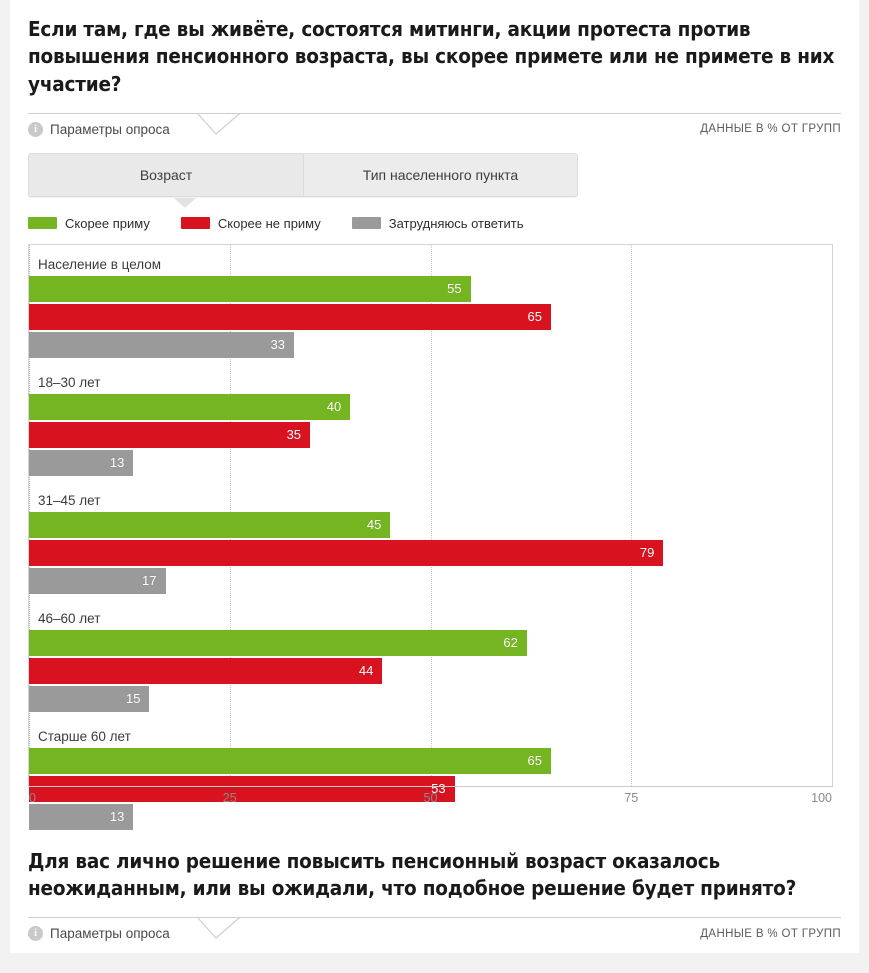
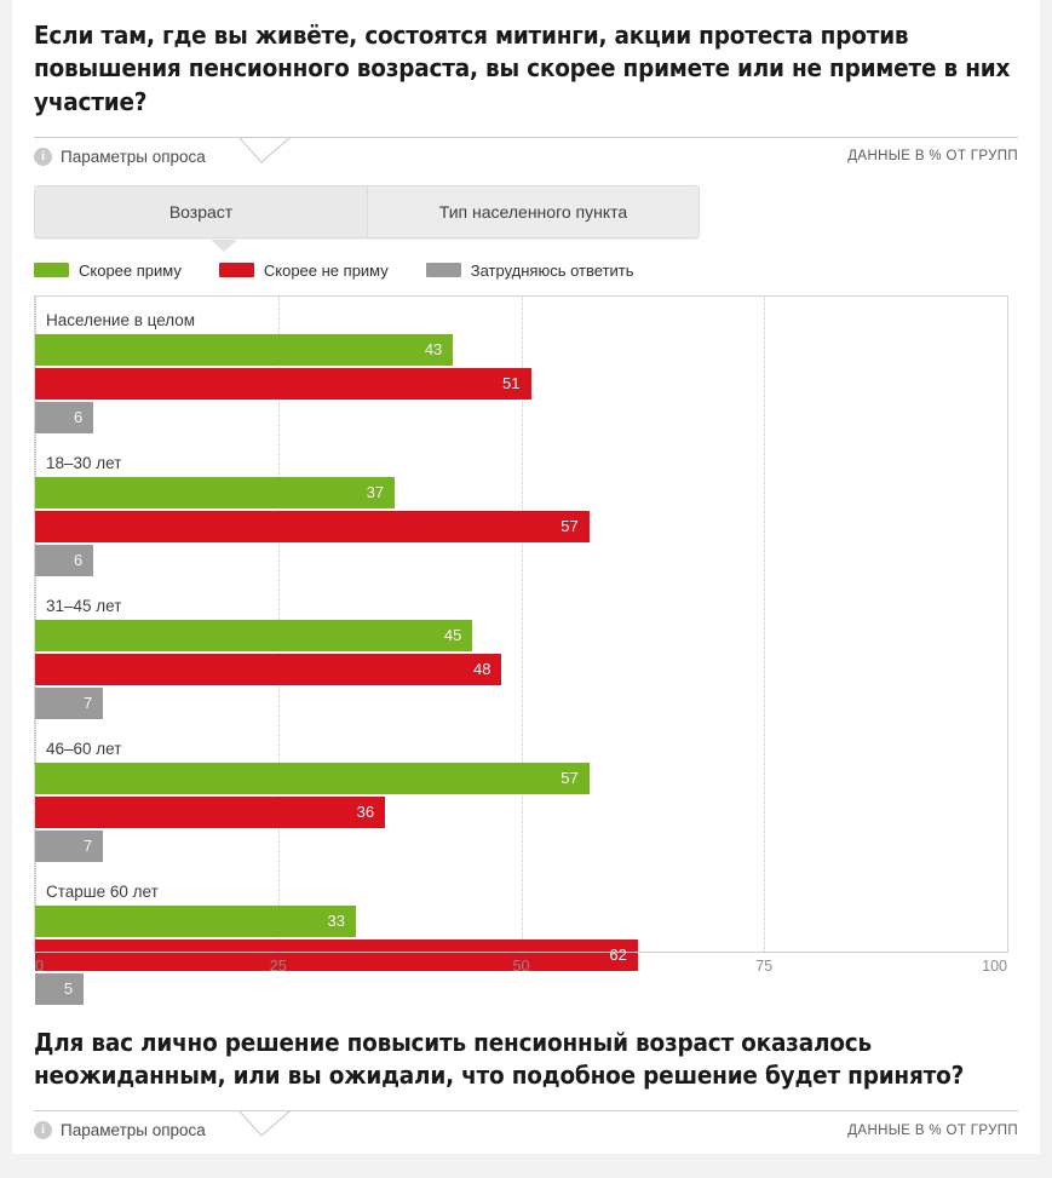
Скорее приму/Население в целом: 55 -> 43
Скорее не приму/Население в целом: 65 -> 51
Затрудняюсь ответить/Население в целом: 33 -> 6
Скорее приму/18–30 лет: 40 -> 37
Скорее не приму/18–30 лет: 35 -> 57
Затрудняюсь ответить/18–30 лет: 13 -> 6
Скорее не приму/31–45 лет: 79 -> 48
Затрудняюсь ответить/31–45 лет: 17 -> 7
Скорее приму/46–60 лет: 62 -> 57
Скорее не приму/46–60 лет: 44 -> 36
Затрудняюсь ответить/46–60 лет: 15 -> 7
Скорее приму/Старше 60 лет: 65 -> 33
Скорее не приму/Старше 60 лет: 53 -> 62
Затрудняюсь ответить/Старше 60 лет: 13 -> 5
